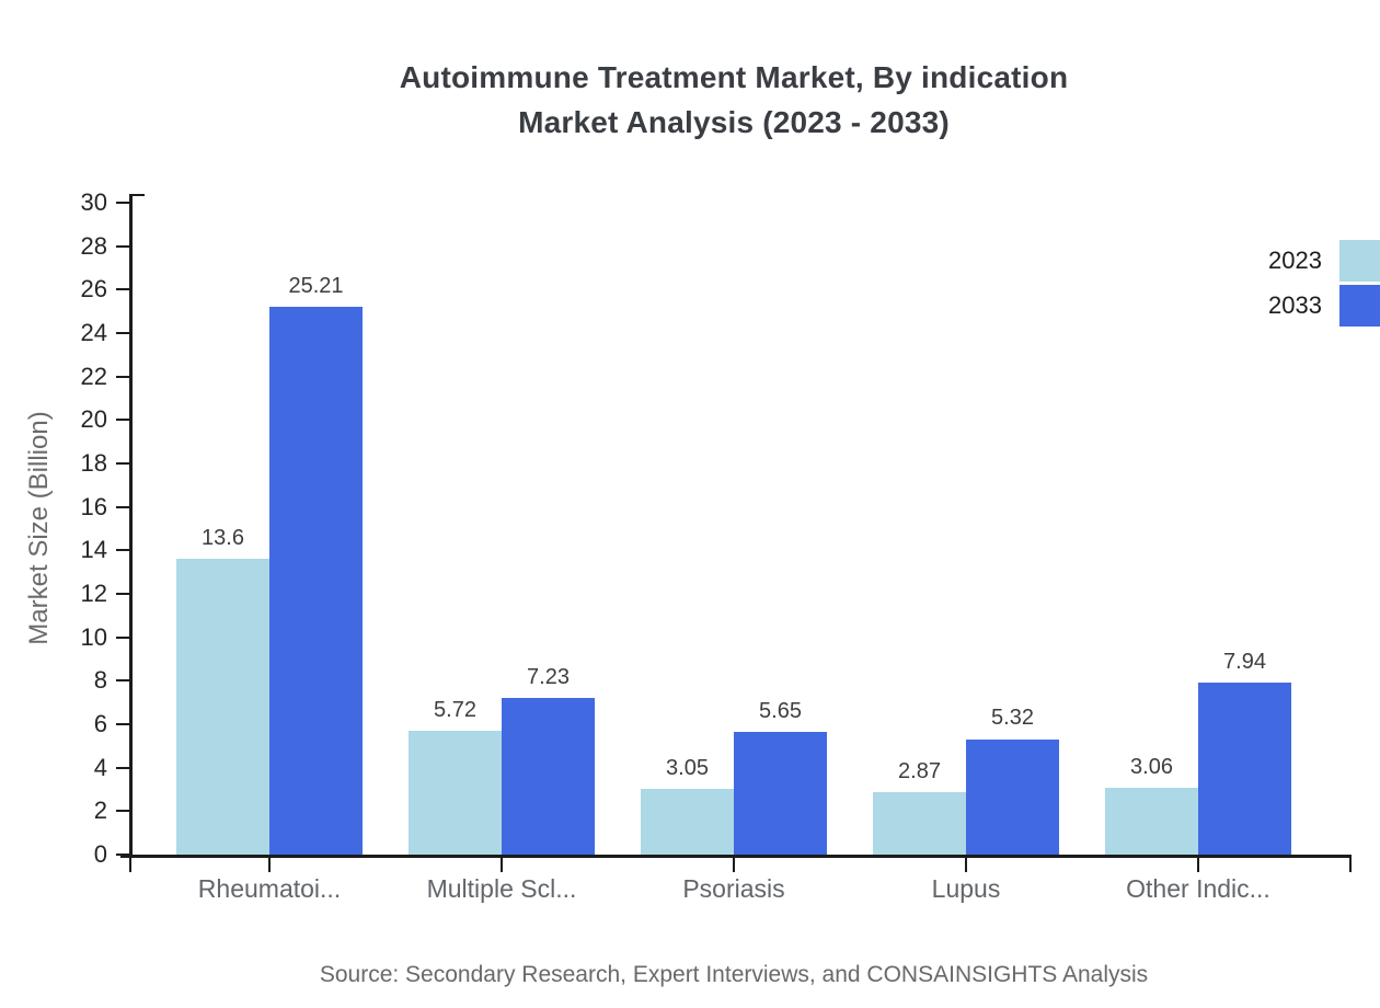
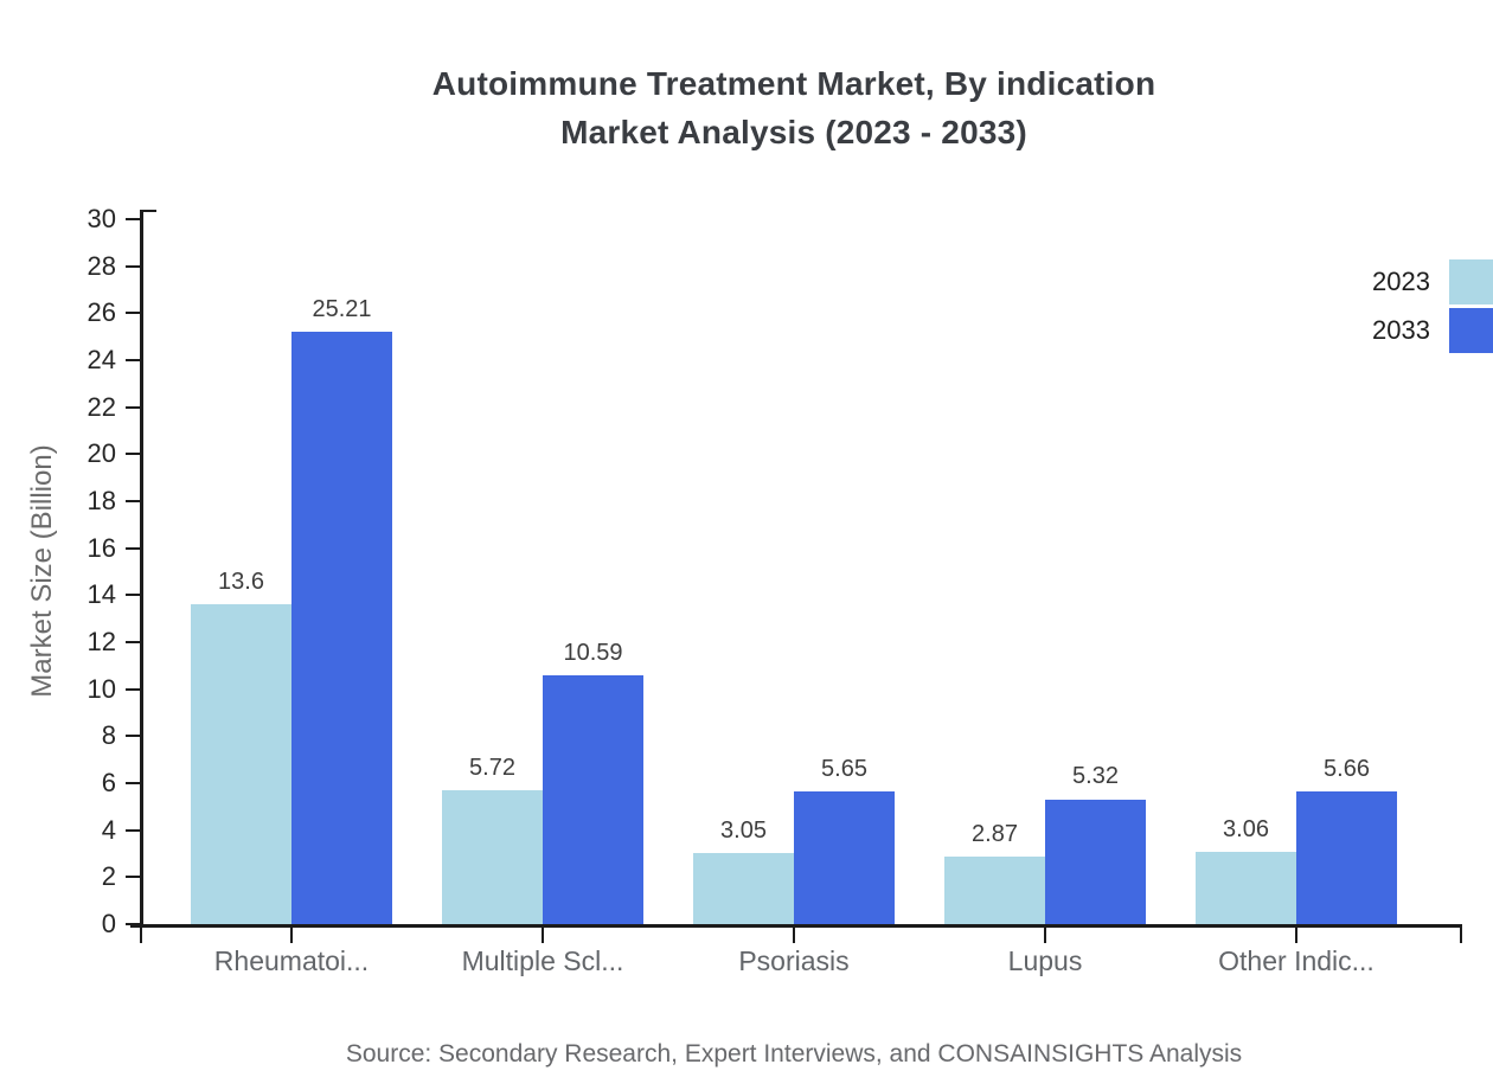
2033/Multiple Scl...: 7.23 -> 10.59
2033/Other Indic...: 7.94 -> 5.66
